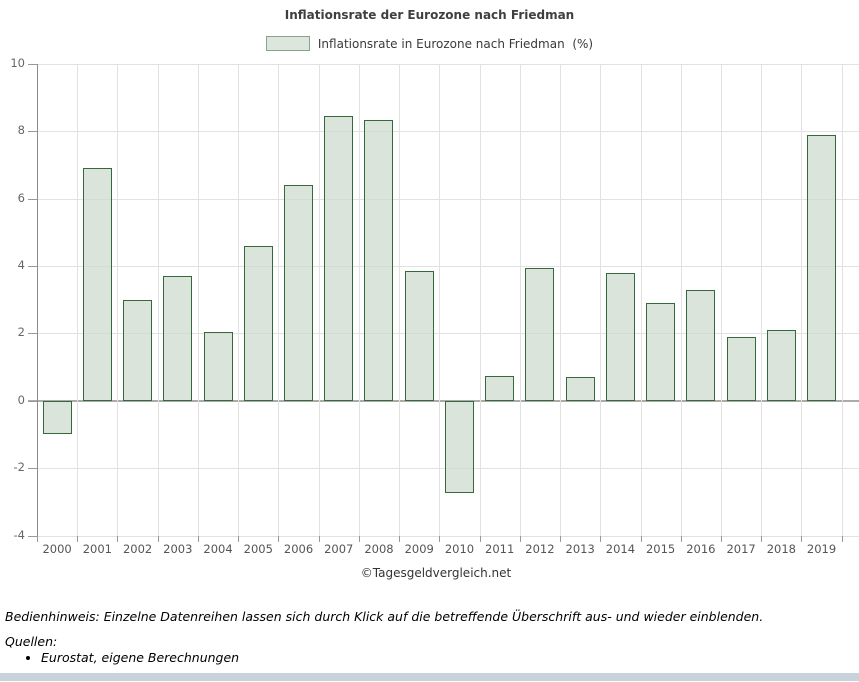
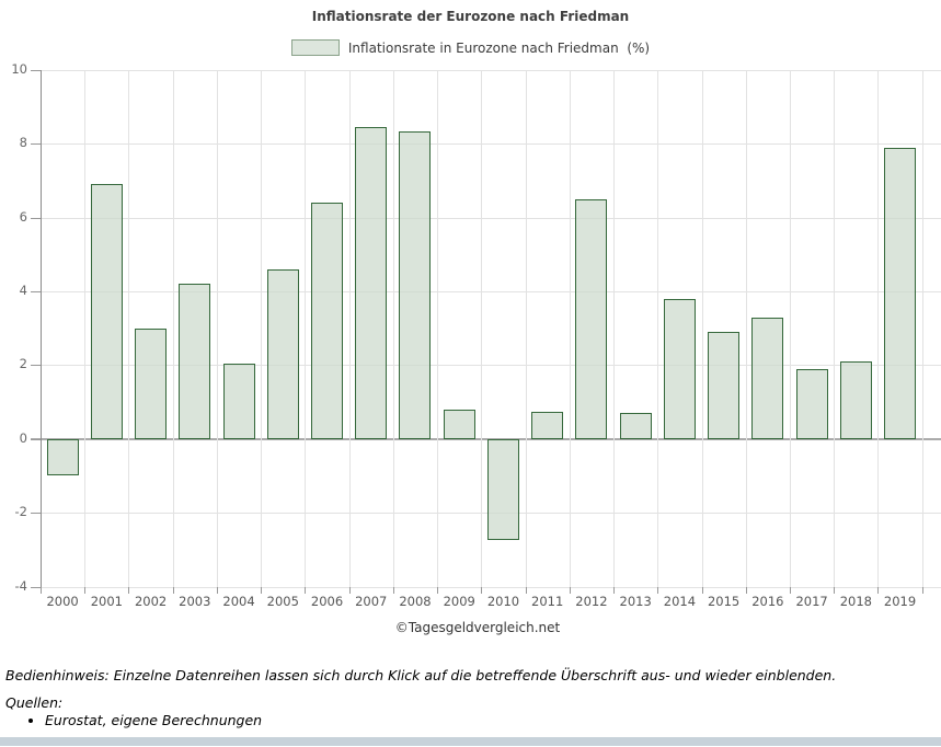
2003: 3.7 -> 4.2
2009: 3.9 -> 0.8
2012: 4.0 -> 6.5
